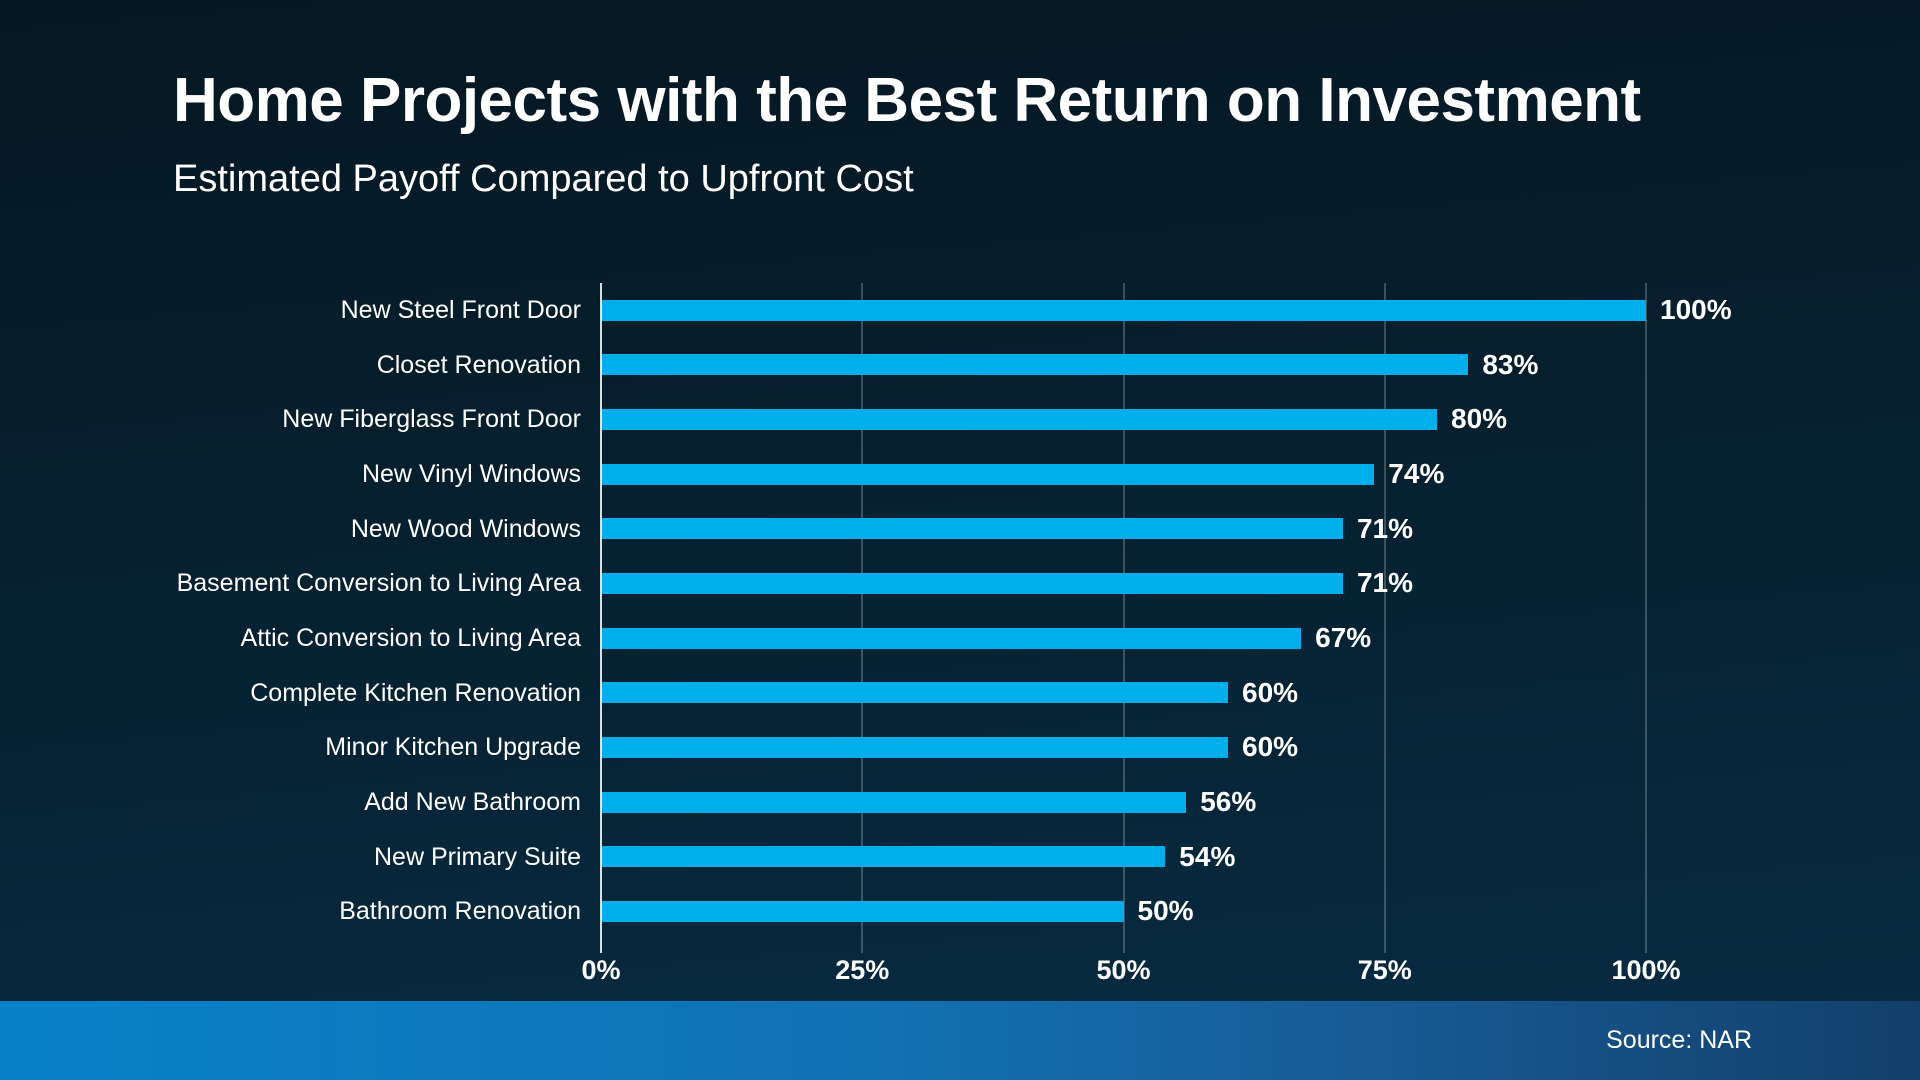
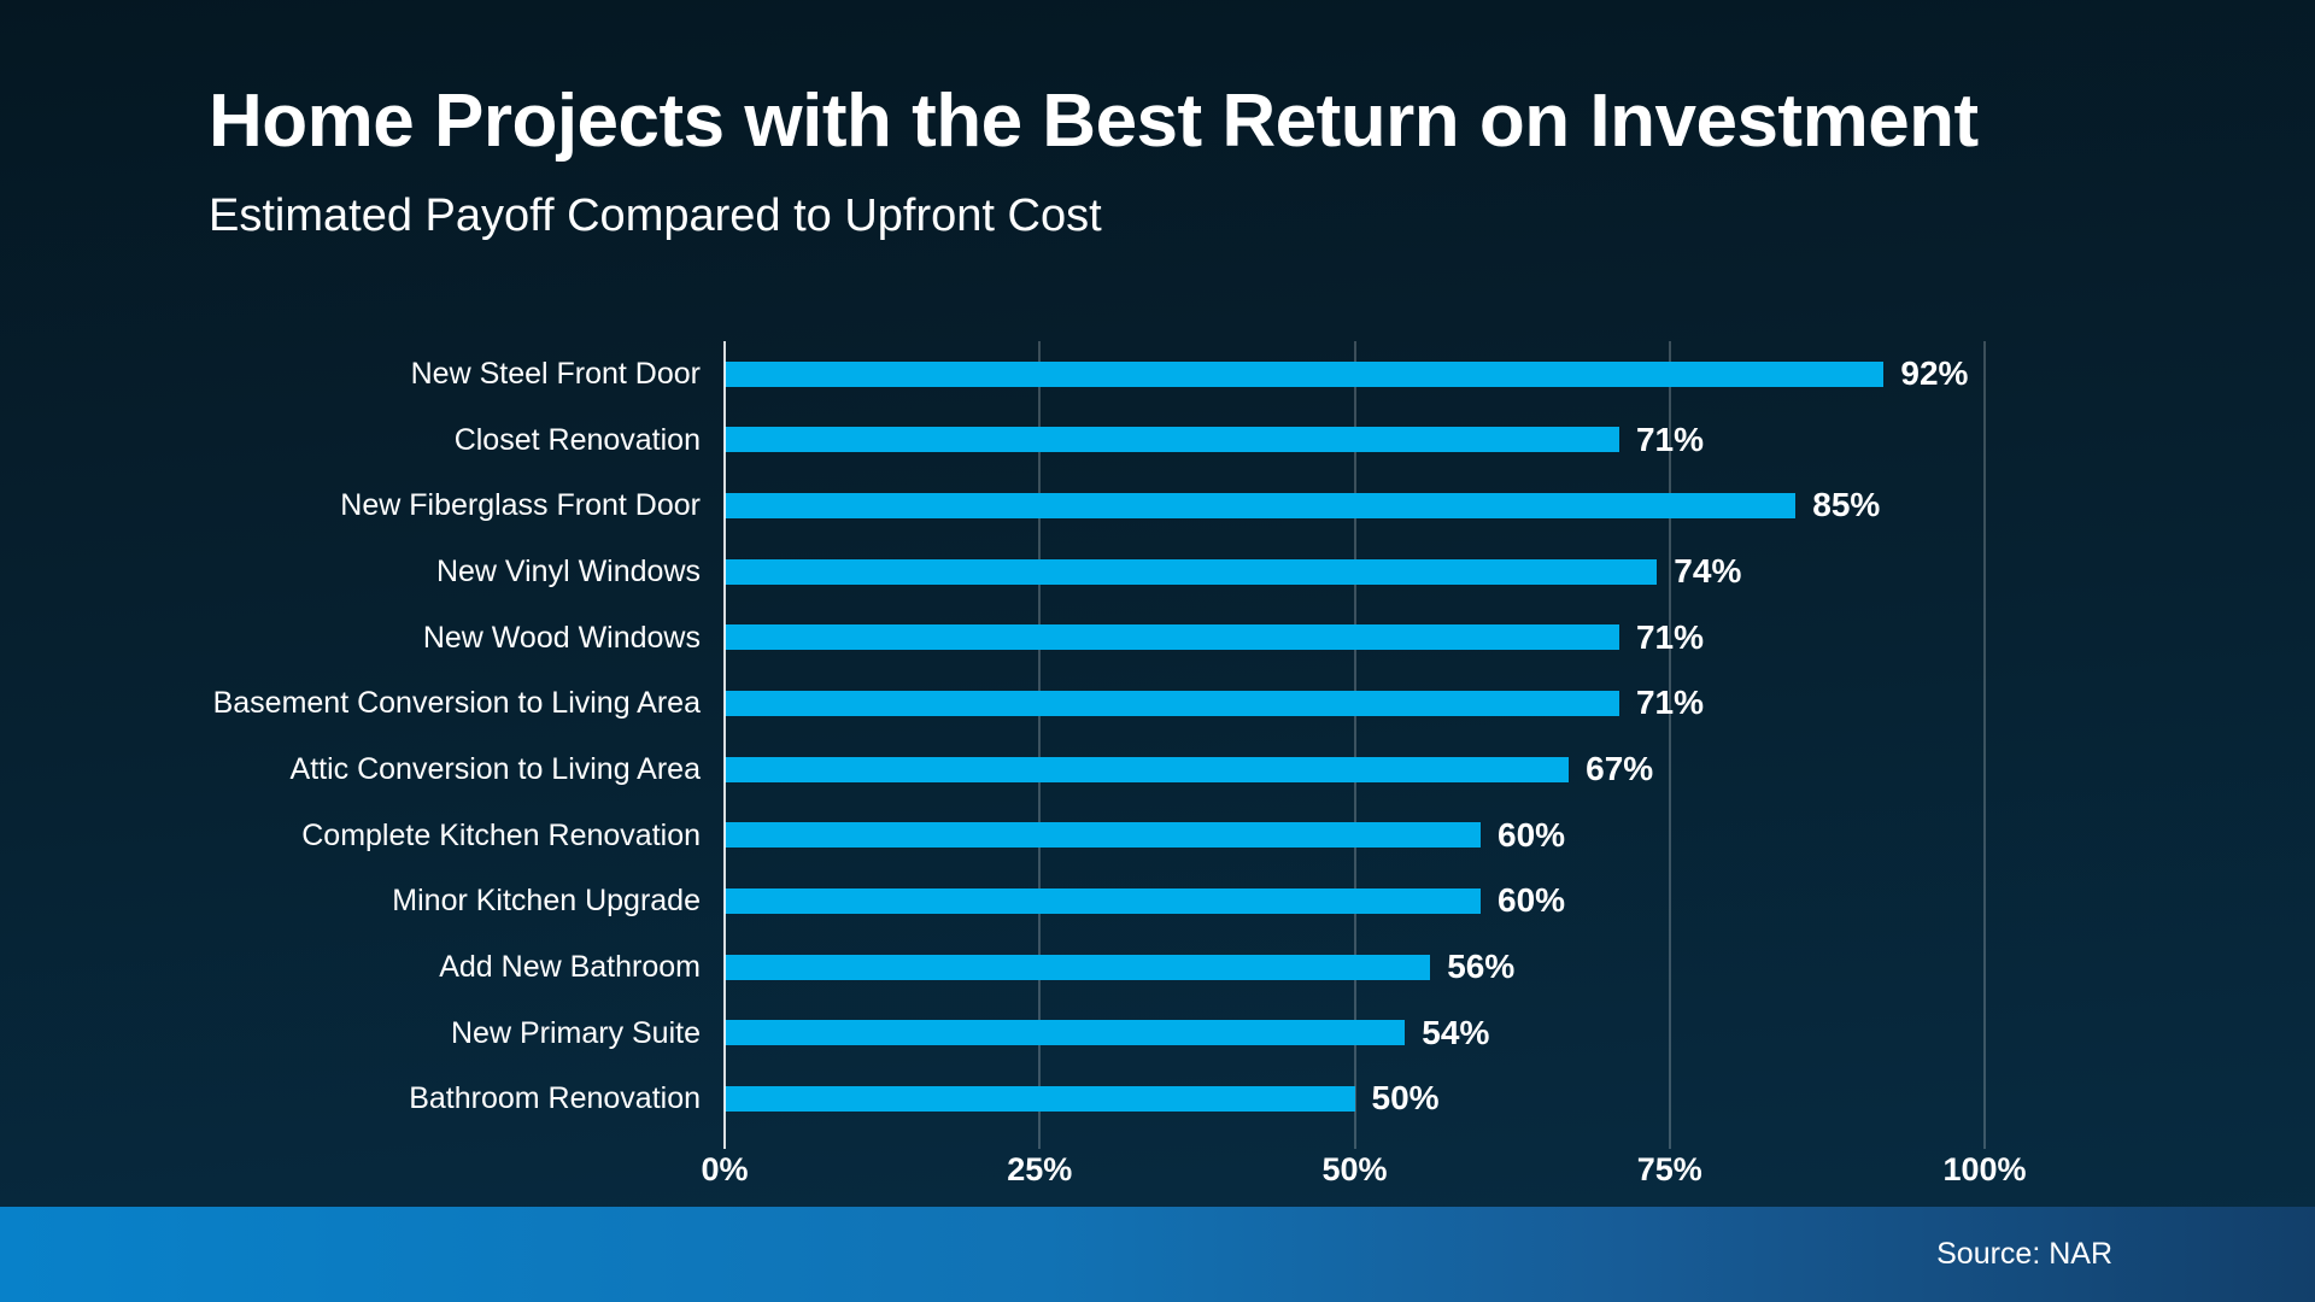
New Steel Front Door: 100% -> 92%
Closet Renovation: 83% -> 71%
New Fiberglass Front Door: 80% -> 85%
